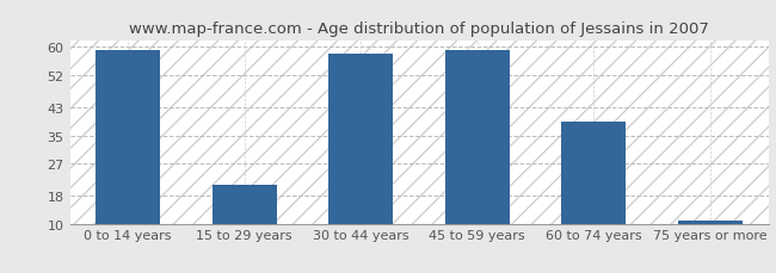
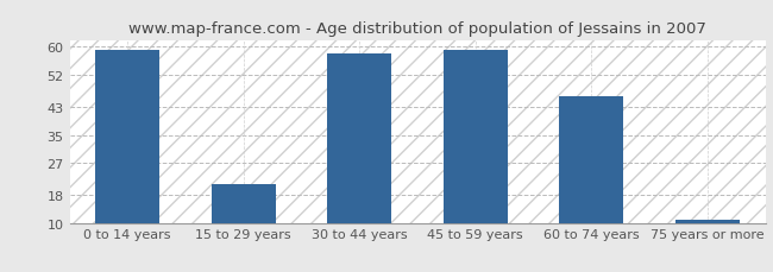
60 to 74 years: 39 -> 46
